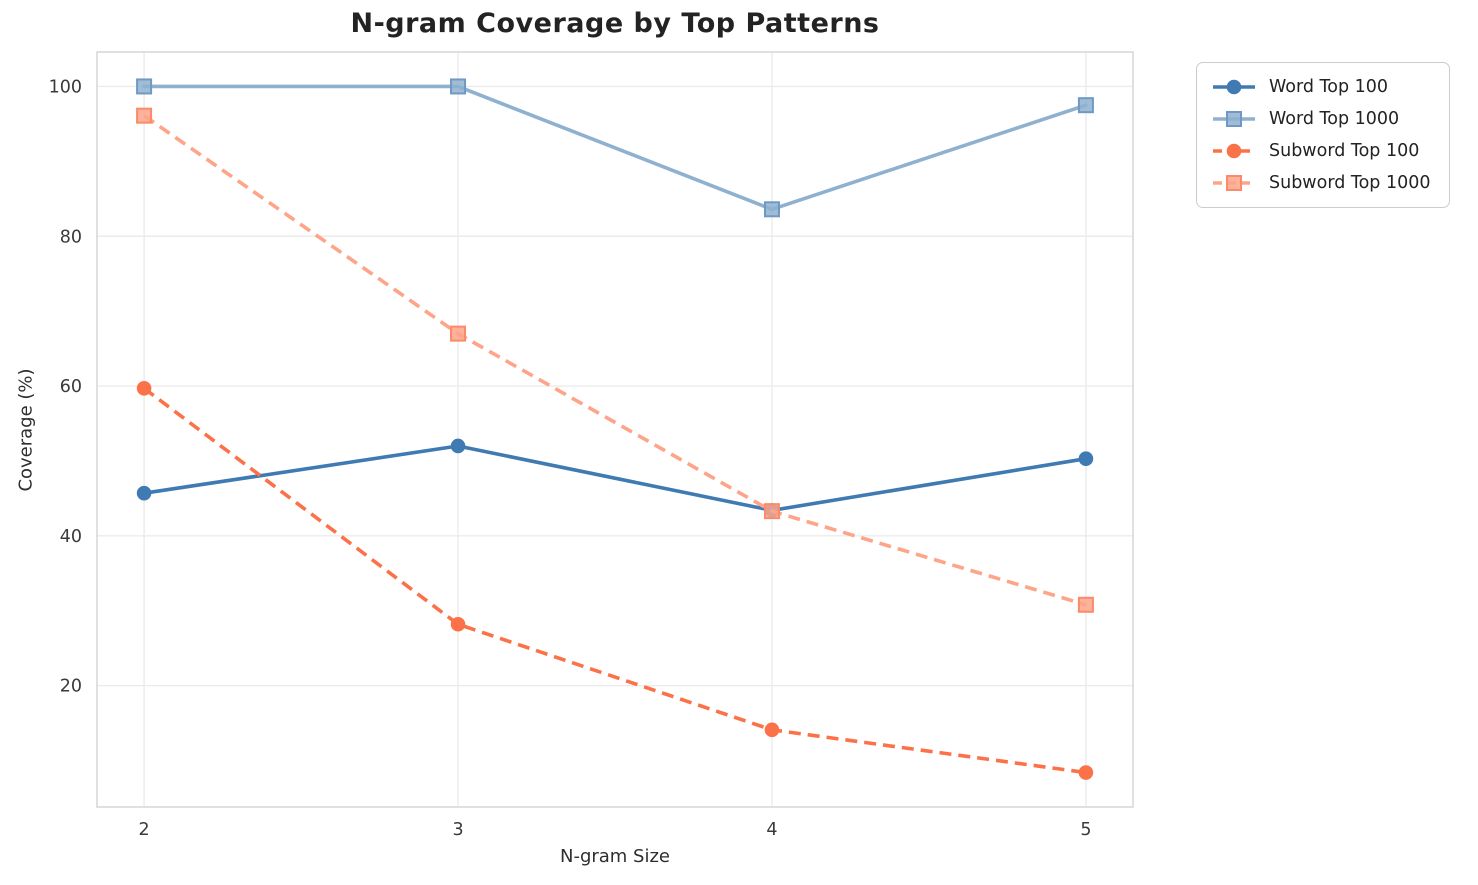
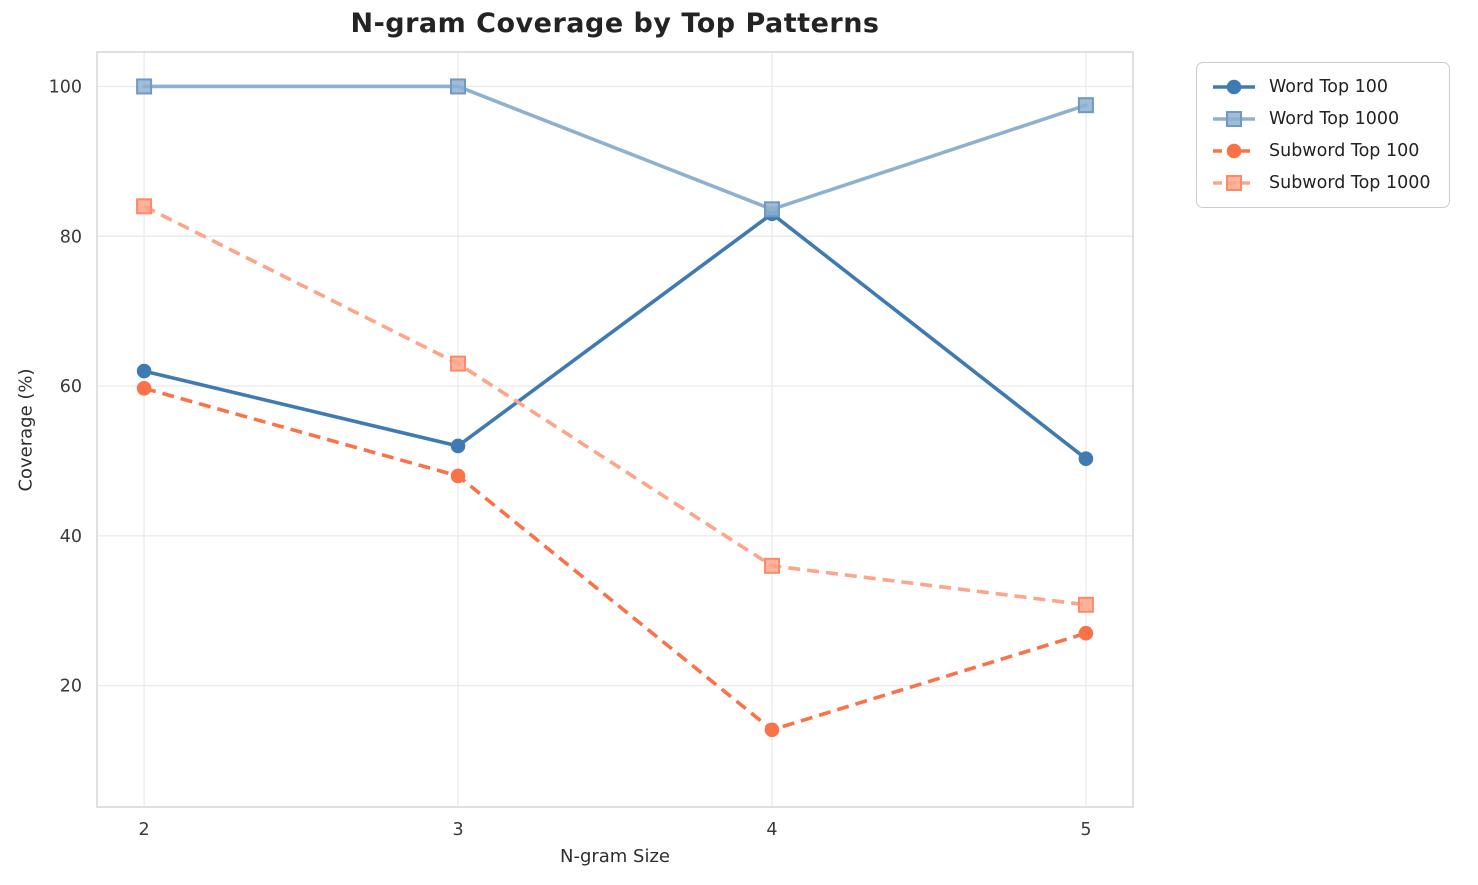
Word Top 100/2: 46 -> 62
Subword Top 1000/2: 96 -> 84
Subword Top 100/3: 28 -> 48
Subword Top 1000/3: 67 -> 63
Word Top 100/4: 43 -> 83
Subword Top 1000/4: 43 -> 36
Subword Top 100/5: 8 -> 27
